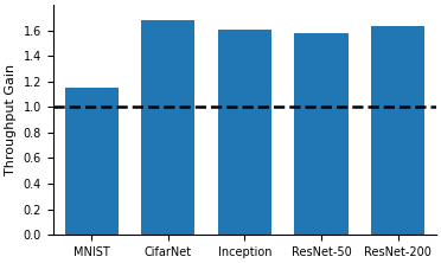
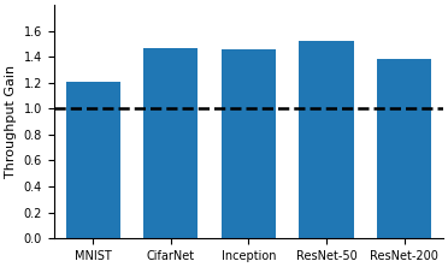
MNIST: 1.15 -> 1.21
CifarNet: 1.68 -> 1.47
Inception: 1.61 -> 1.46
ResNet-50: 1.58 -> 1.52
ResNet-200: 1.63 -> 1.38
